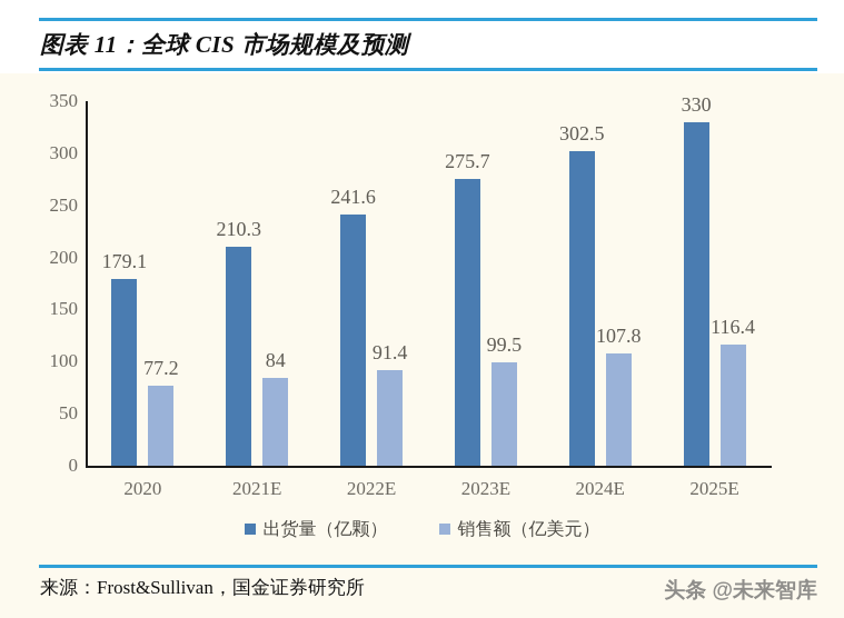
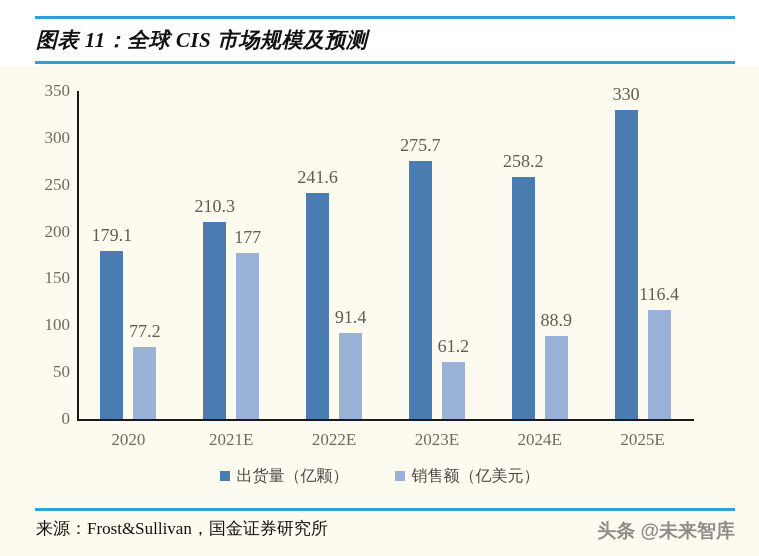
销售额（亿美元）/2021E: 84 -> 177
销售额（亿美元）/2023E: 99.5 -> 61.2
出货量（亿颗）/2024E: 302.5 -> 258.2
销售额（亿美元）/2024E: 107.8 -> 88.9
